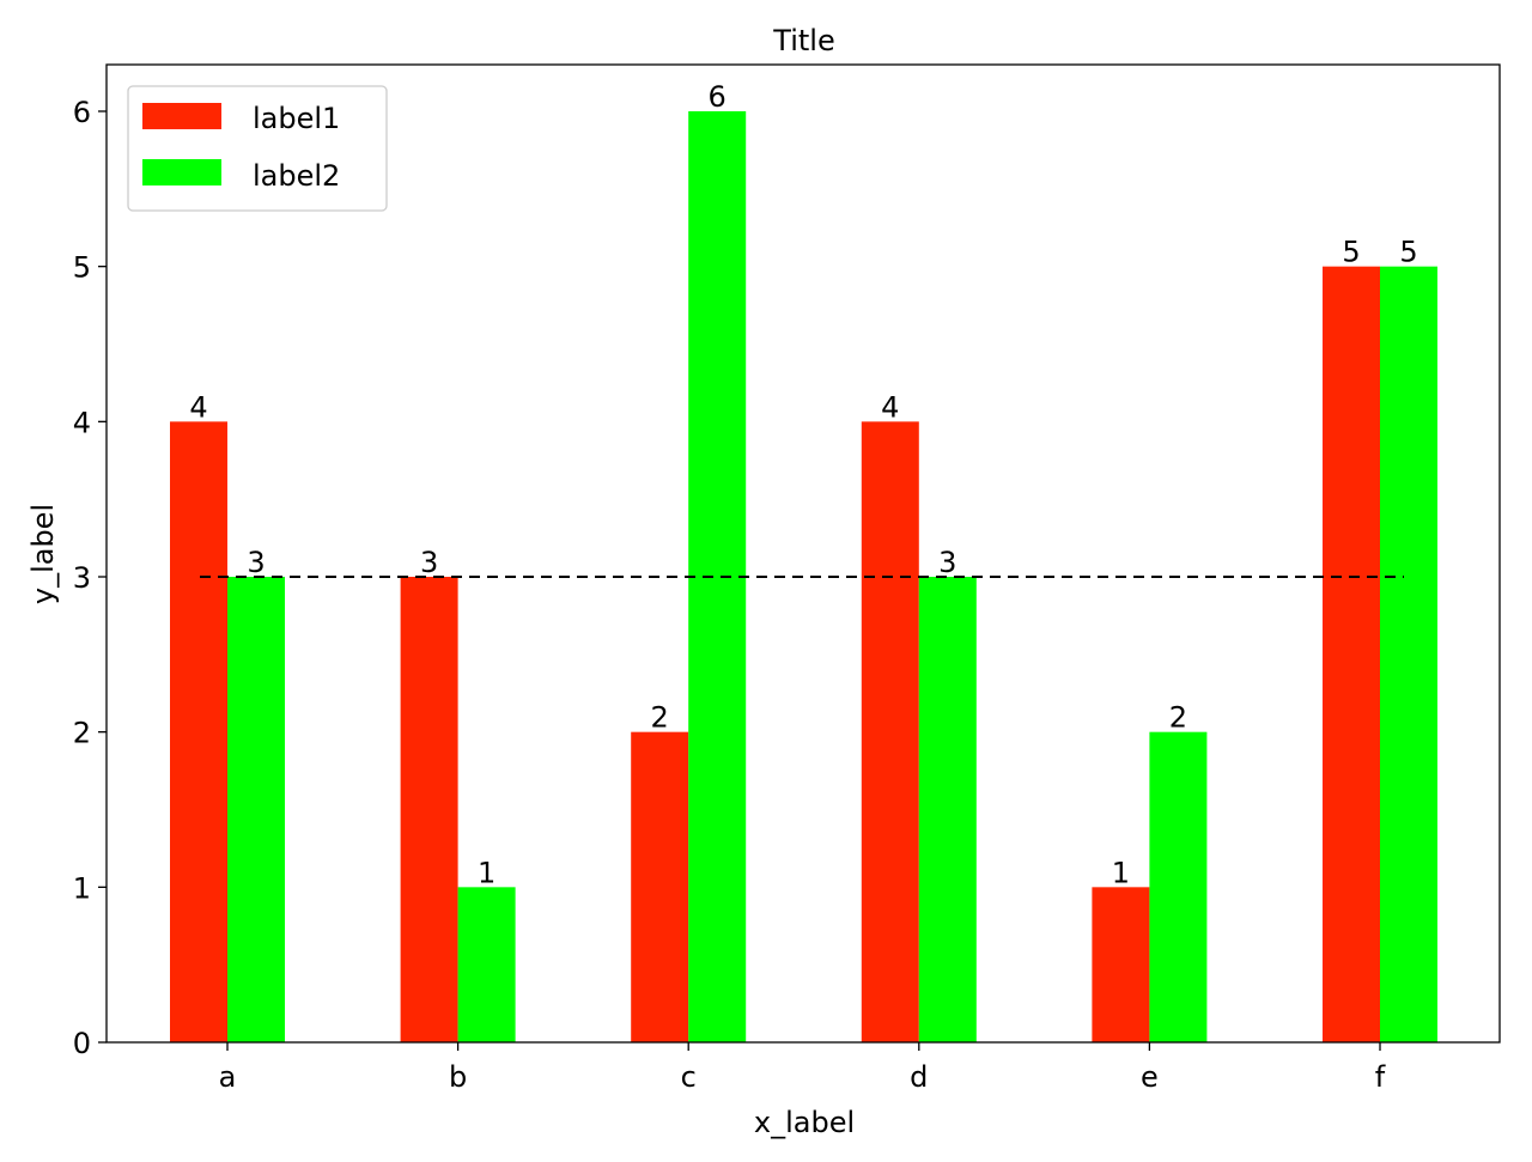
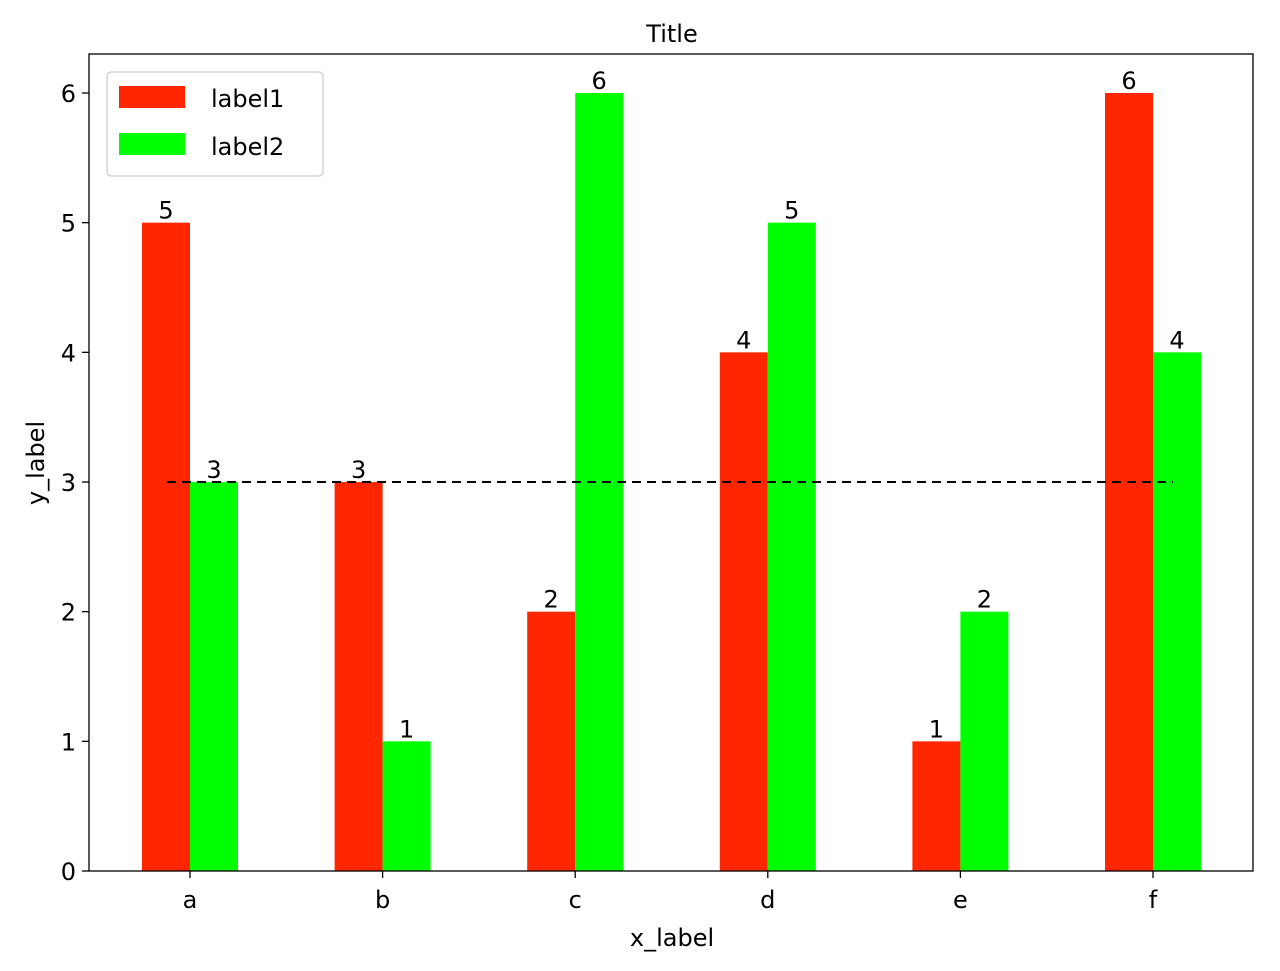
label1/a: 4 -> 5
label2/d: 3 -> 5
label1/f: 5 -> 6
label2/f: 5 -> 4
